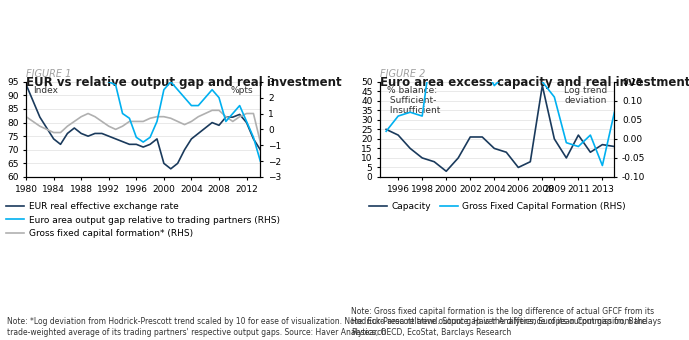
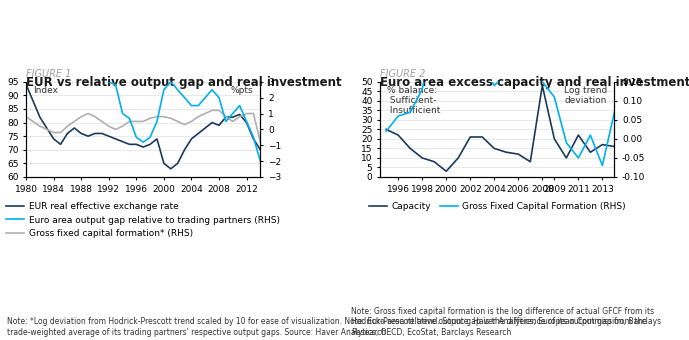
Gross Fixed Capital Formation (RHS)/1998: 0.06 -> 0.13
Capacity/2006: 5 -> 12
Gross Fixed Capital Formation (RHS)/2011: -0.02 -> -0.05
